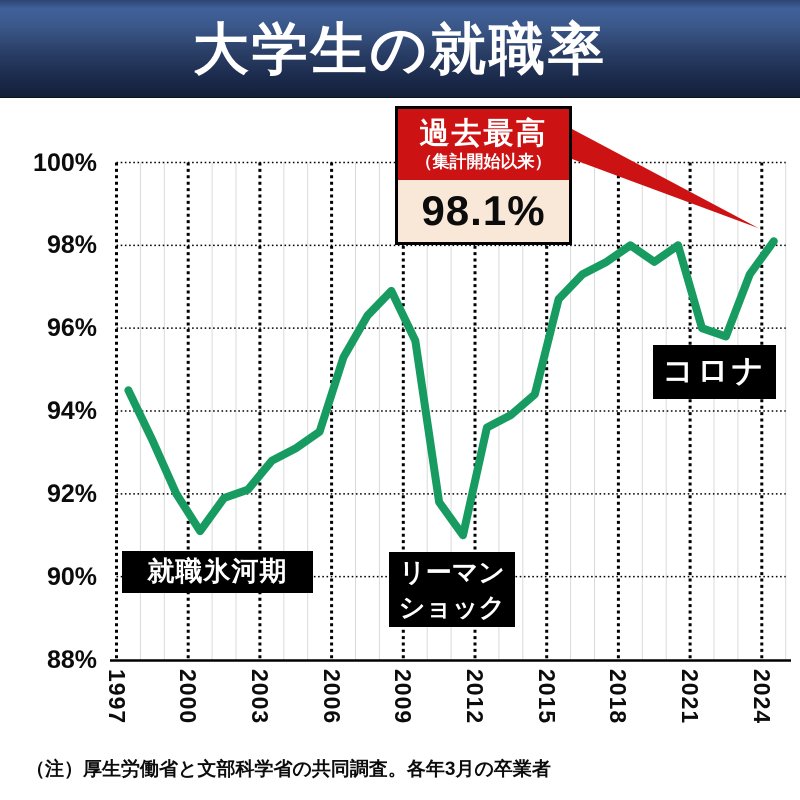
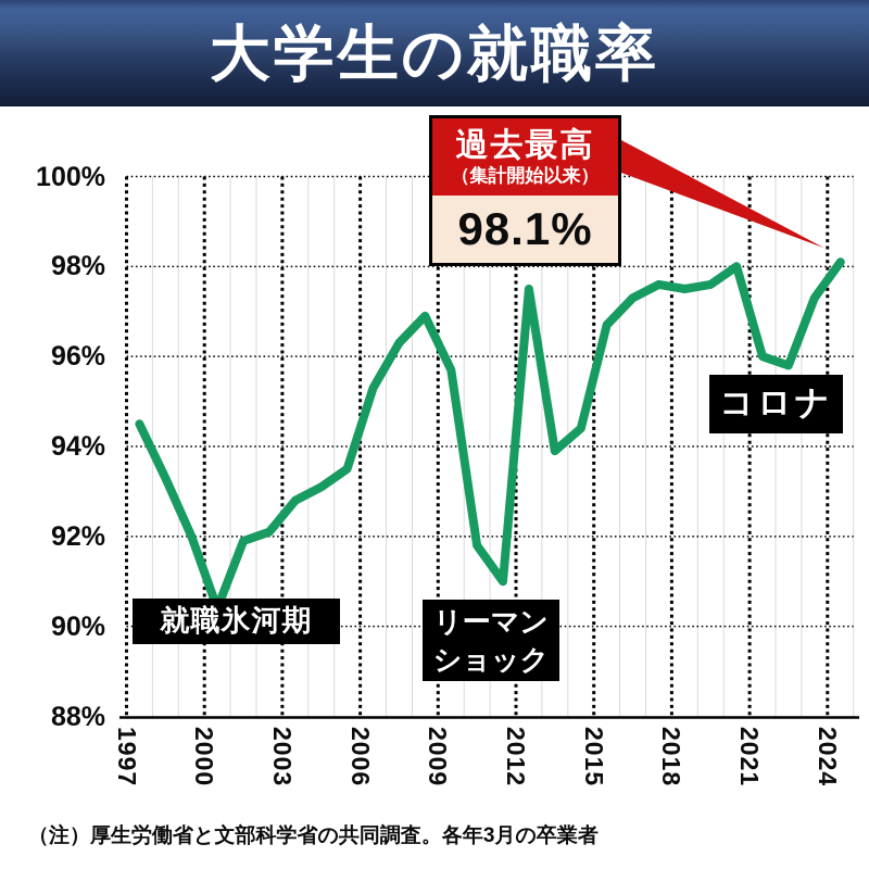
2000: 91.1% -> 90.4%
2012: 93.6% -> 97.5%
2018: 98.0% -> 97.5%
